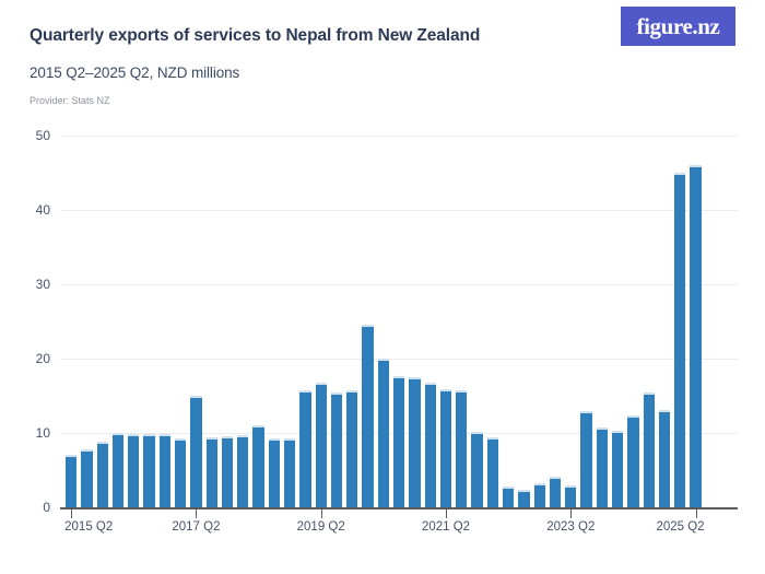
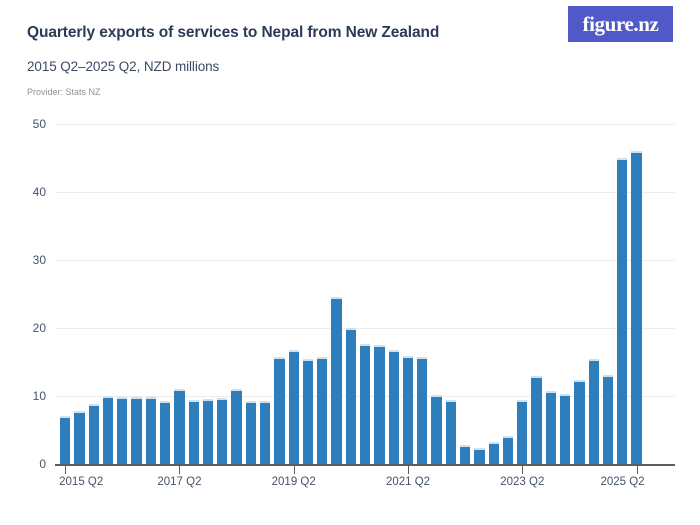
2017 Q2: 15 -> 11
2023 Q2: 3 -> 9
